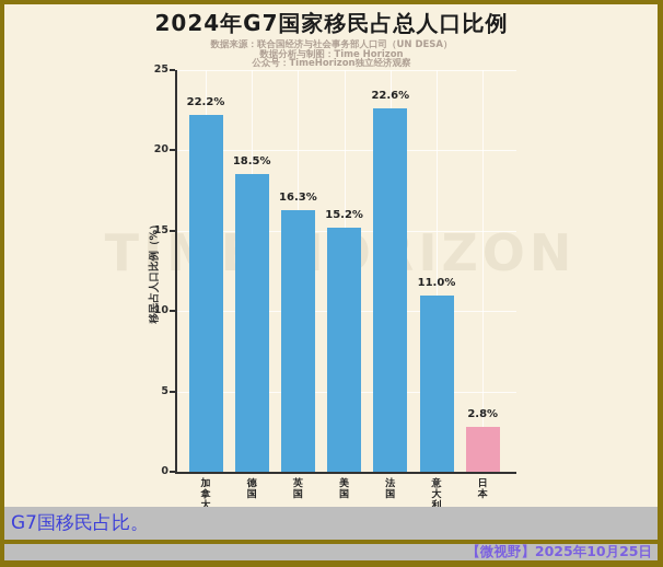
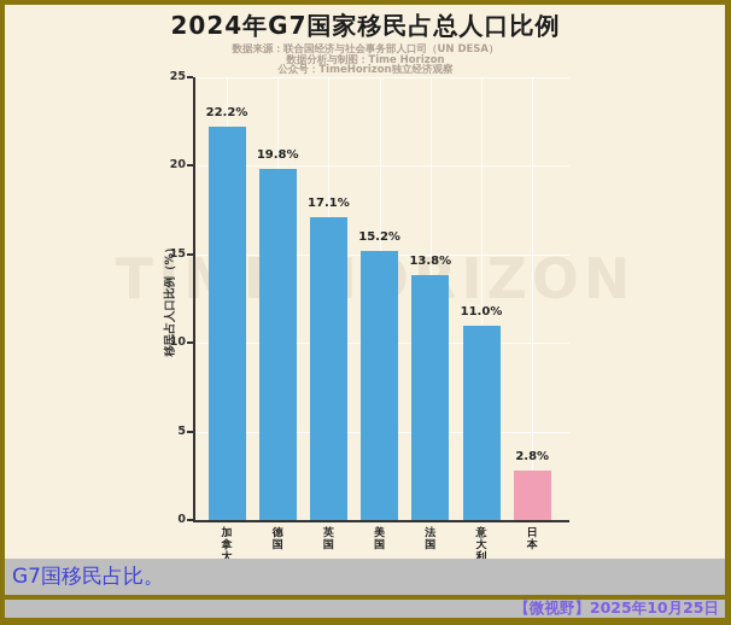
德国: 18.5% -> 19.8%
英国: 16.3% -> 17.1%
法国: 22.6% -> 13.8%
